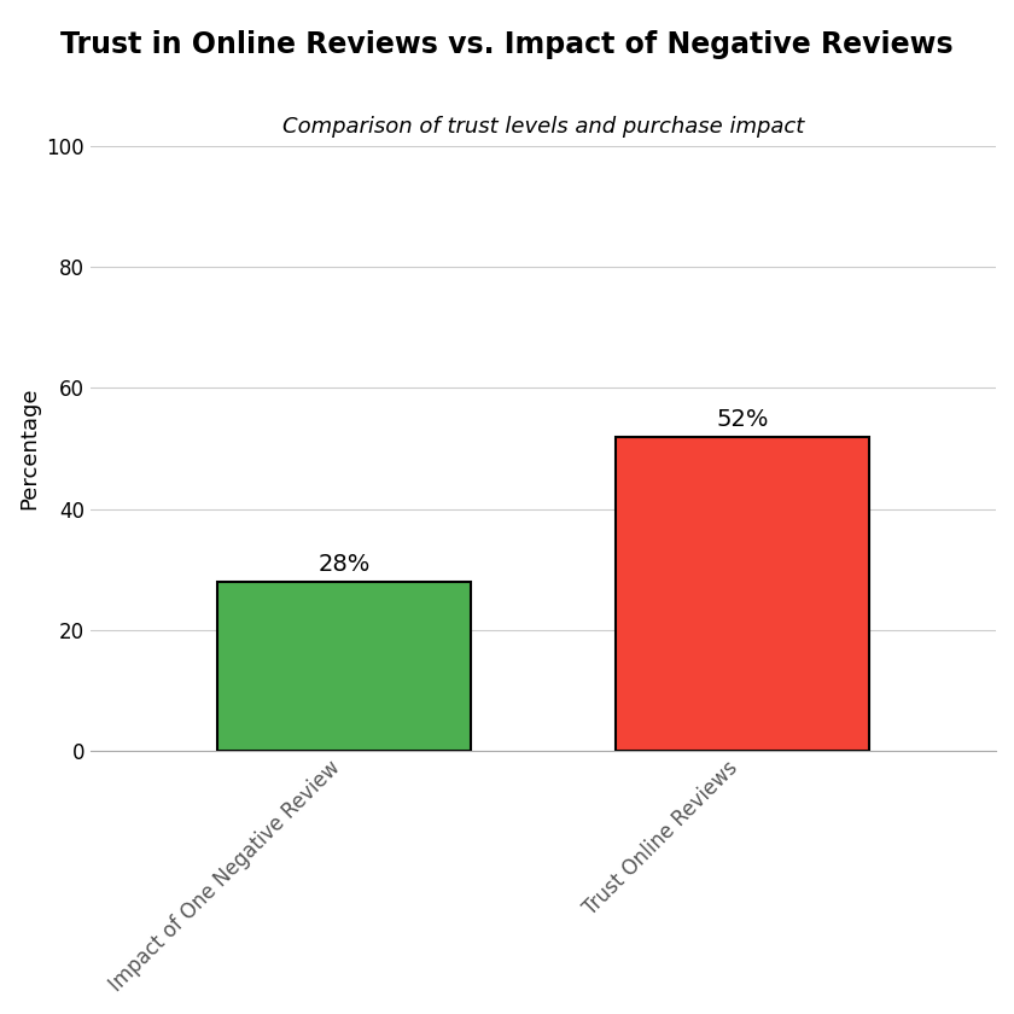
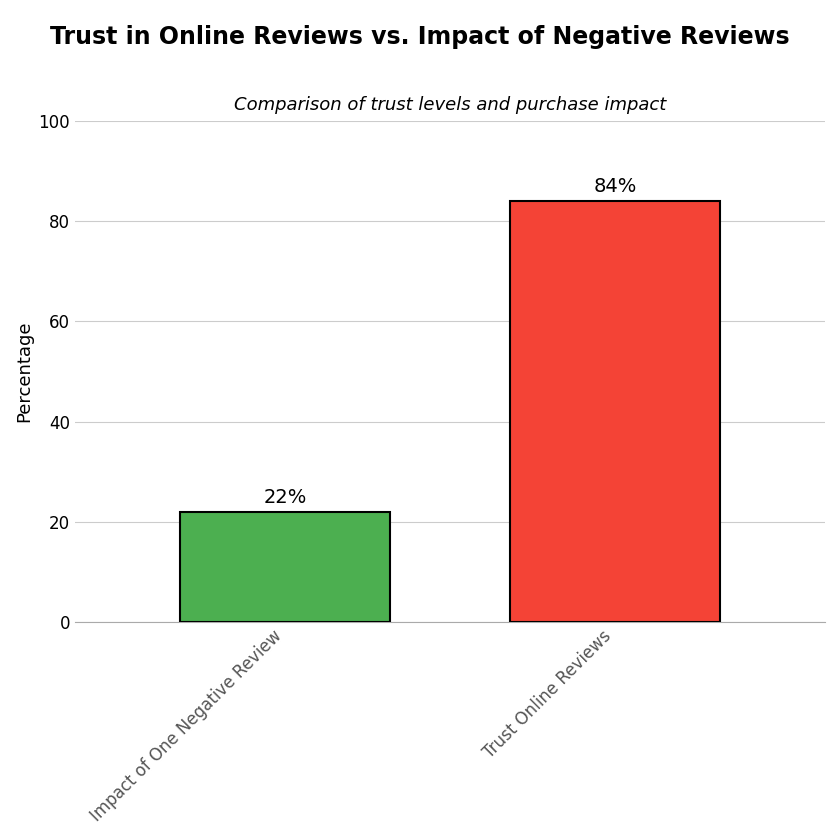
Impact of One Negative Review: 28% -> 22%
Trust Online Reviews: 52% -> 84%
